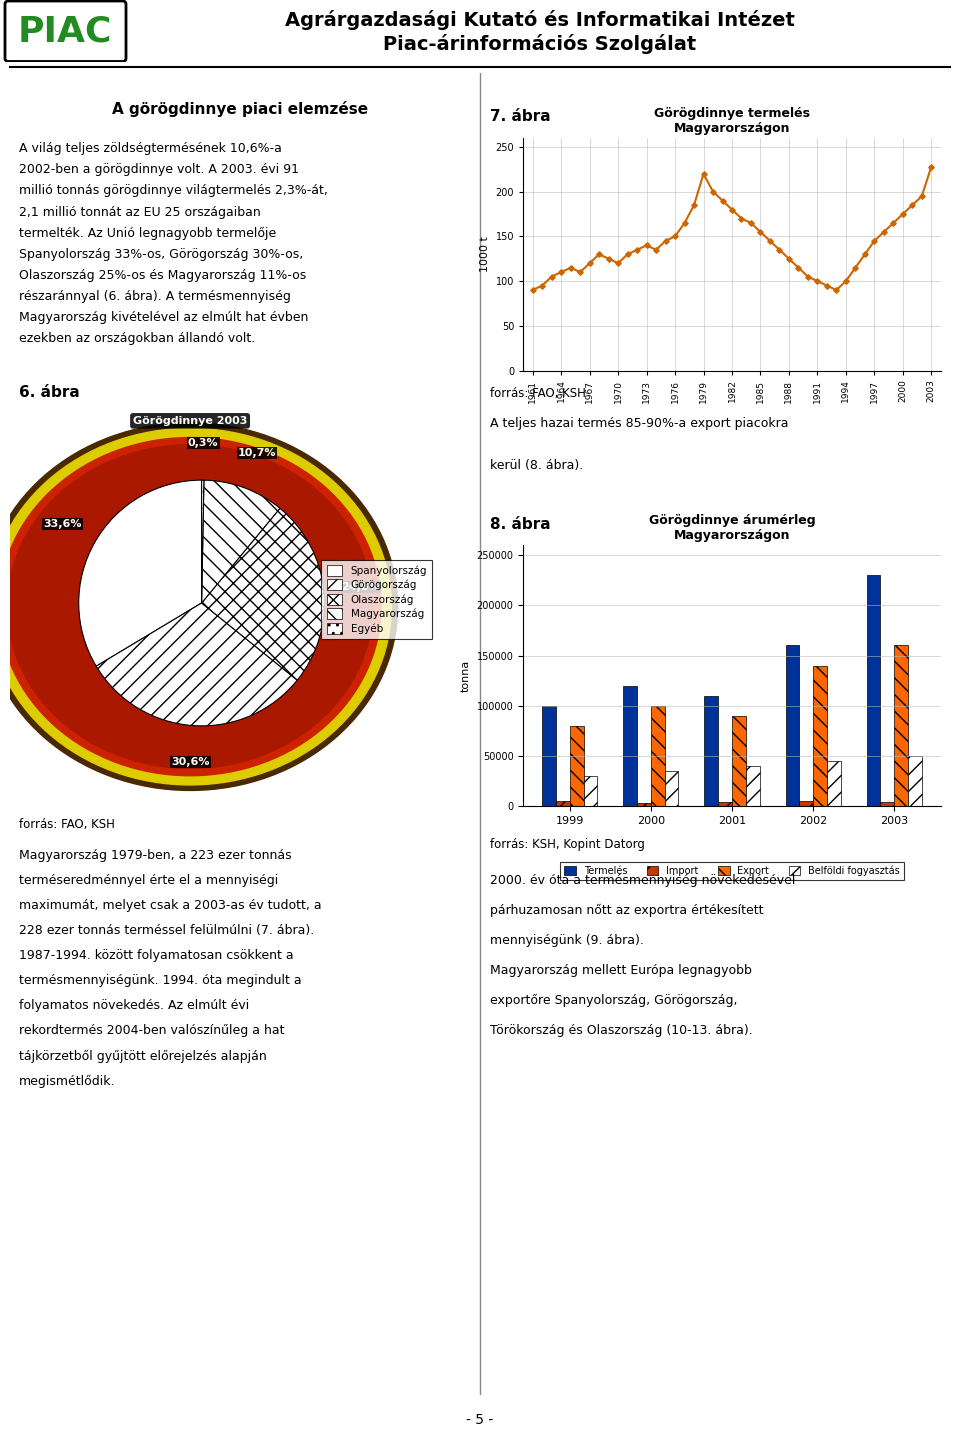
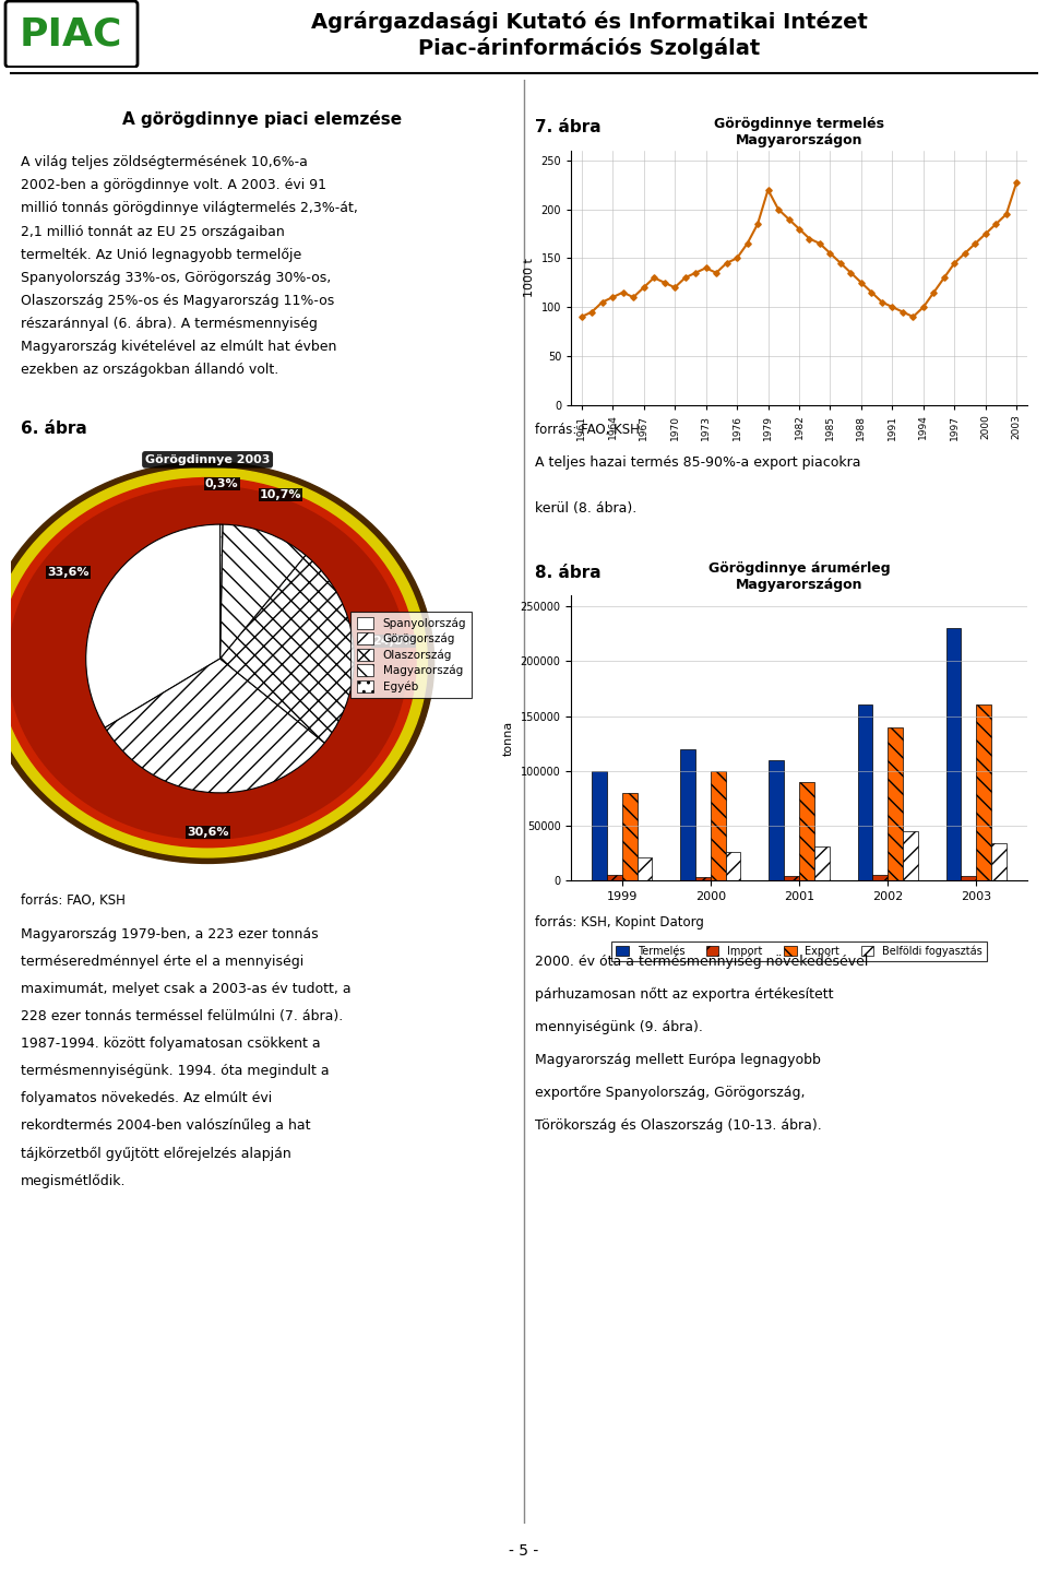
Görögdinnye árumérleg Magyarországon/Belföldi fogyasztás/1999: 30000 -> 21000
Görögdinnye árumérleg Magyarországon/Belföldi fogyasztás/2000: 35000 -> 26000
Görögdinnye árumérleg Magyarországon/Belföldi fogyasztás/2001: 40000 -> 31000
Görögdinnye árumérleg Magyarországon/Belföldi fogyasztás/2003: 50000 -> 34000
